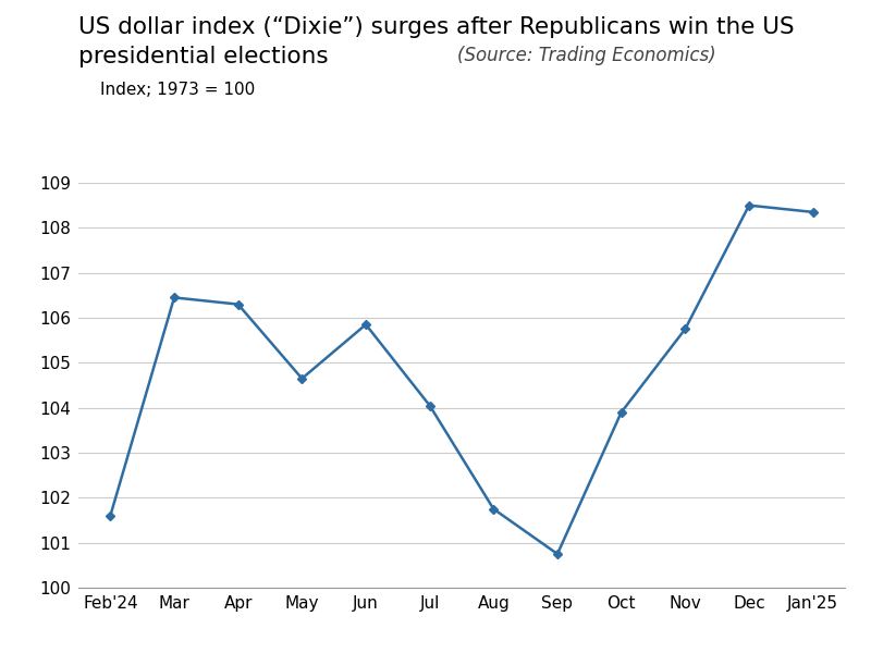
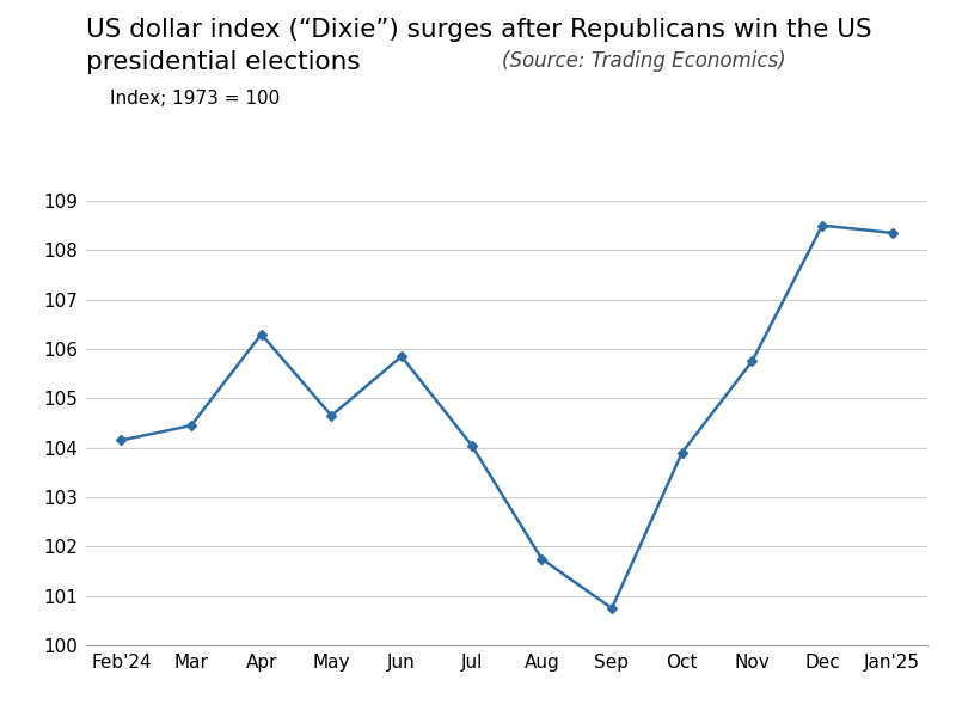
Feb'24: 101.60 -> 104.15
Mar: 106.45 -> 104.45
